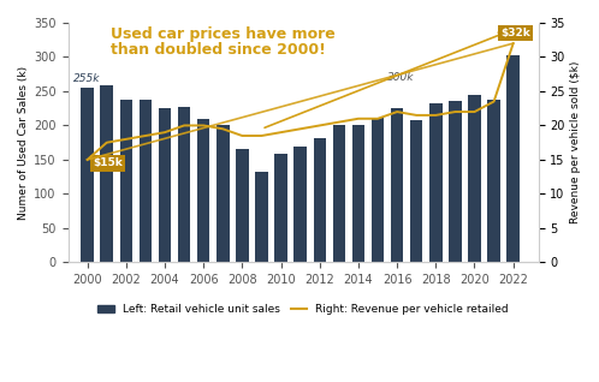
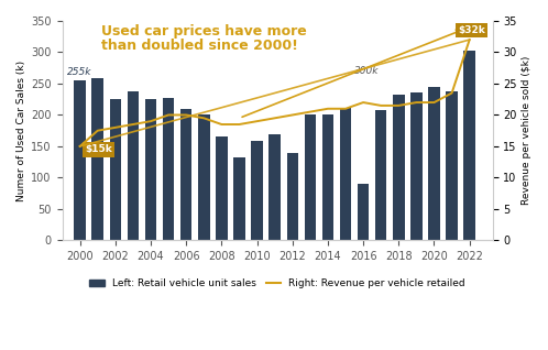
Left: Retail vehicle unit sales/2002: 238 -> 226
Left: Retail vehicle unit sales/2012: 182 -> 140
Left: Retail vehicle unit sales/2016: 225 -> 90
